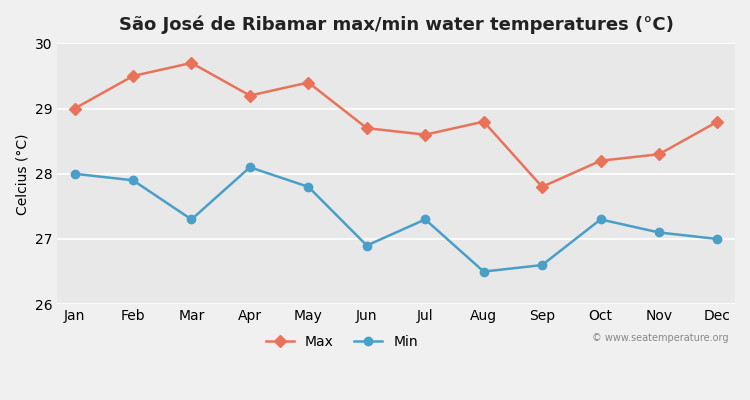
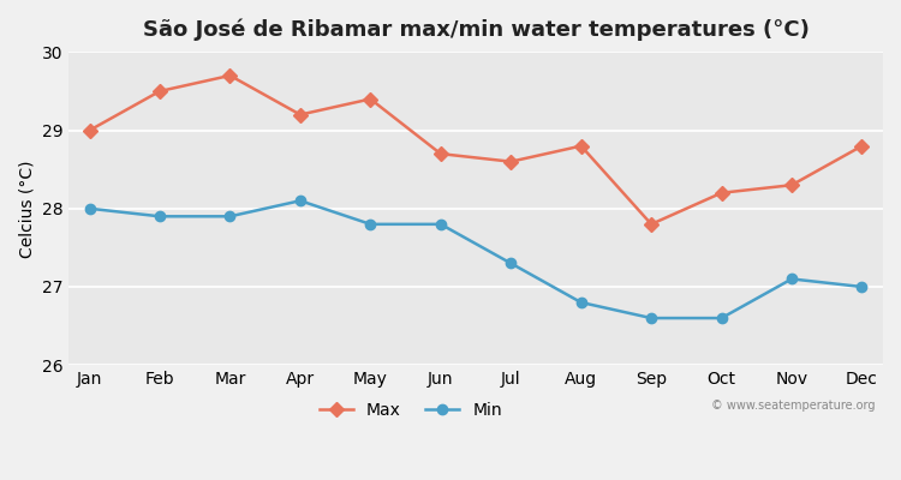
Min/Mar: 27.3 -> 27.9
Min/Jun: 26.9 -> 27.8
Min/Aug: 26.5 -> 26.8
Min/Oct: 27.3 -> 26.6
